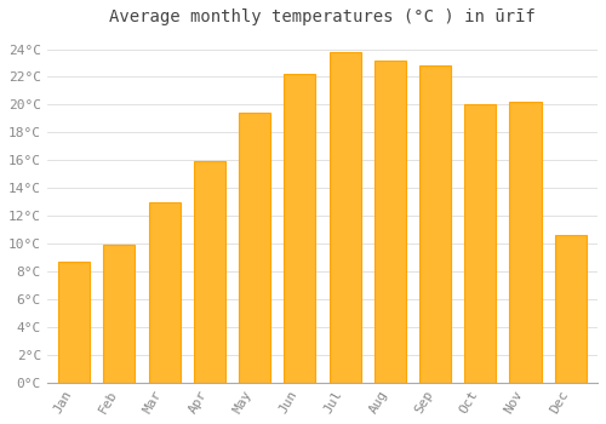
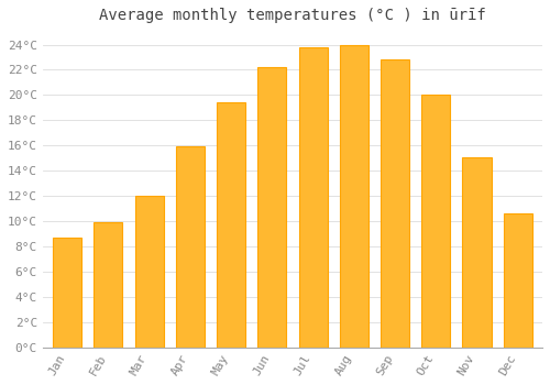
Mar: 13.0°C -> 12.0°C
Aug: 23.2°C -> 24.0°C
Nov: 20.2°C -> 15.1°C
